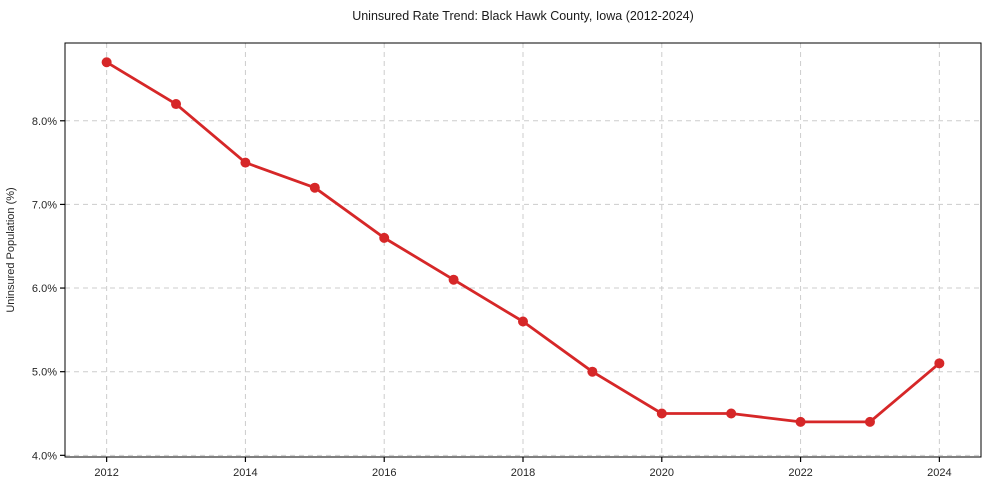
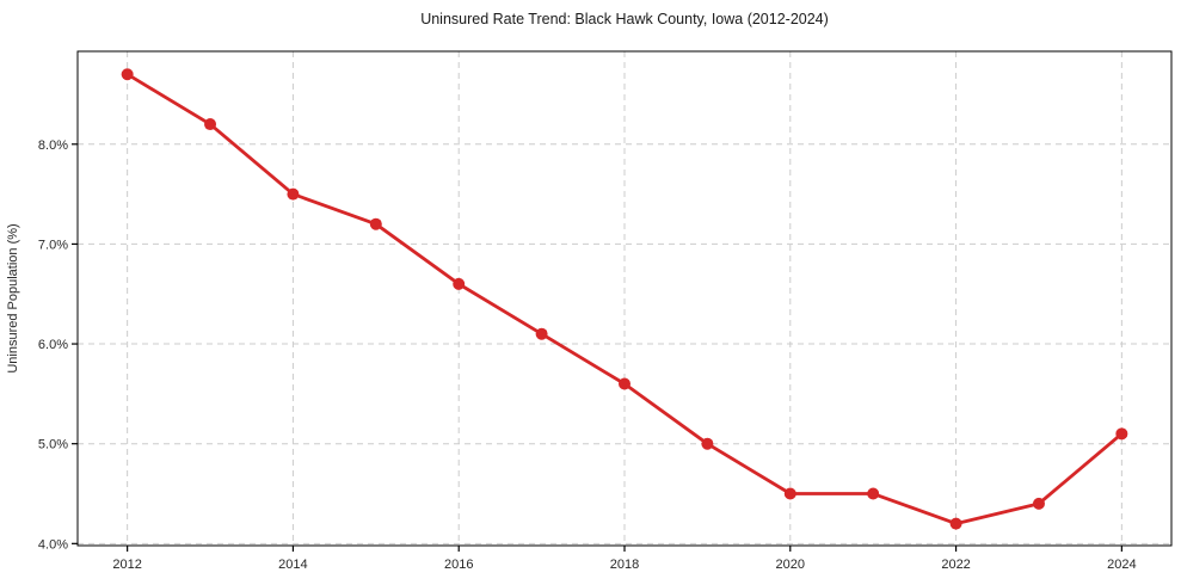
2022: 4.4% -> 4.2%
